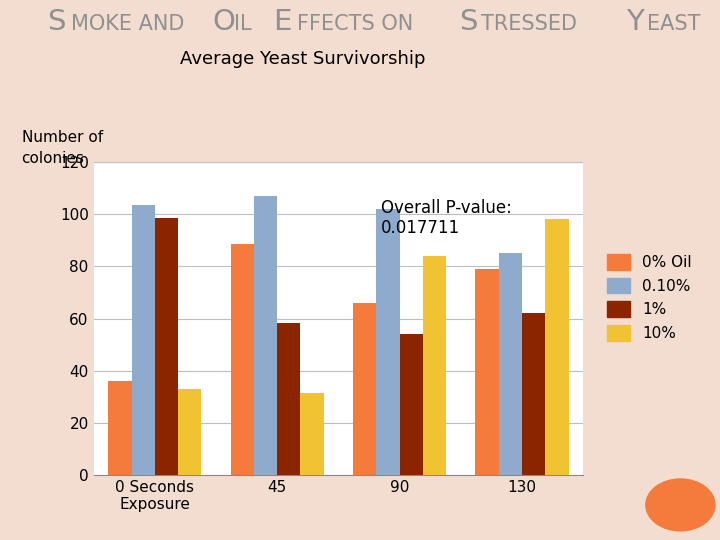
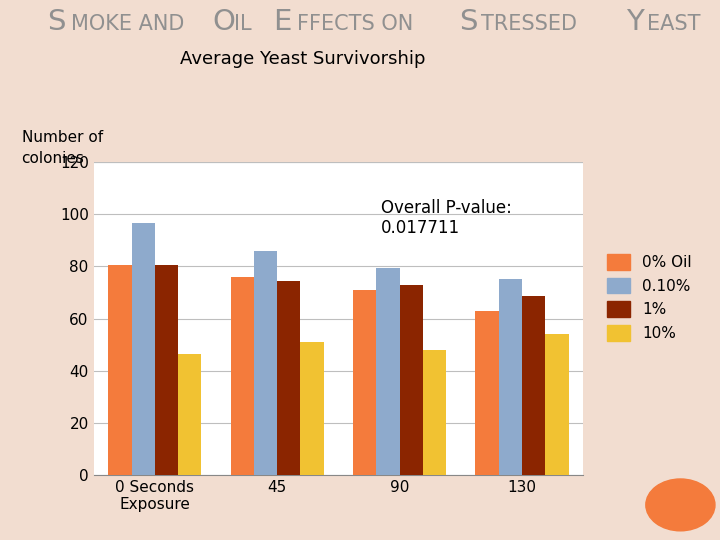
0% Oil/0 Seconds Exposure: 36.0 -> 80.5
0.10%/0 Seconds Exposure: 103.5 -> 96.5
1%/0 Seconds Exposure: 98.5 -> 80.5
10%/0 Seconds Exposure: 33.0 -> 46.5
0% Oil/45: 88.5 -> 76.0
0.10%/45: 107.0 -> 86.0
1%/45: 58.5 -> 74.5
10%/45: 31.5 -> 51.0
0% Oil/90: 66.0 -> 71.0
0.10%/90: 102.0 -> 79.5
1%/90: 54.0 -> 73.0
10%/90: 84.0 -> 48.0
0% Oil/130: 79.0 -> 63.0
0.10%/130: 85.0 -> 75.0
1%/130: 62.0 -> 68.5
10%/130: 98.0 -> 54.0
